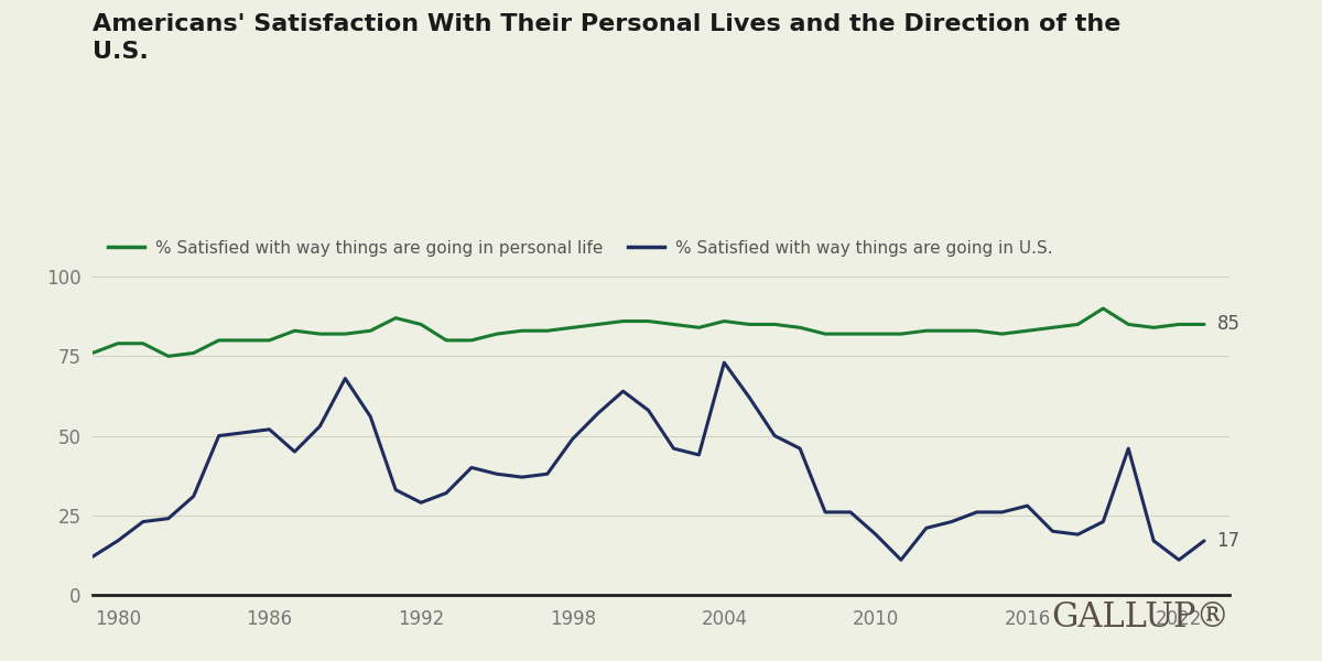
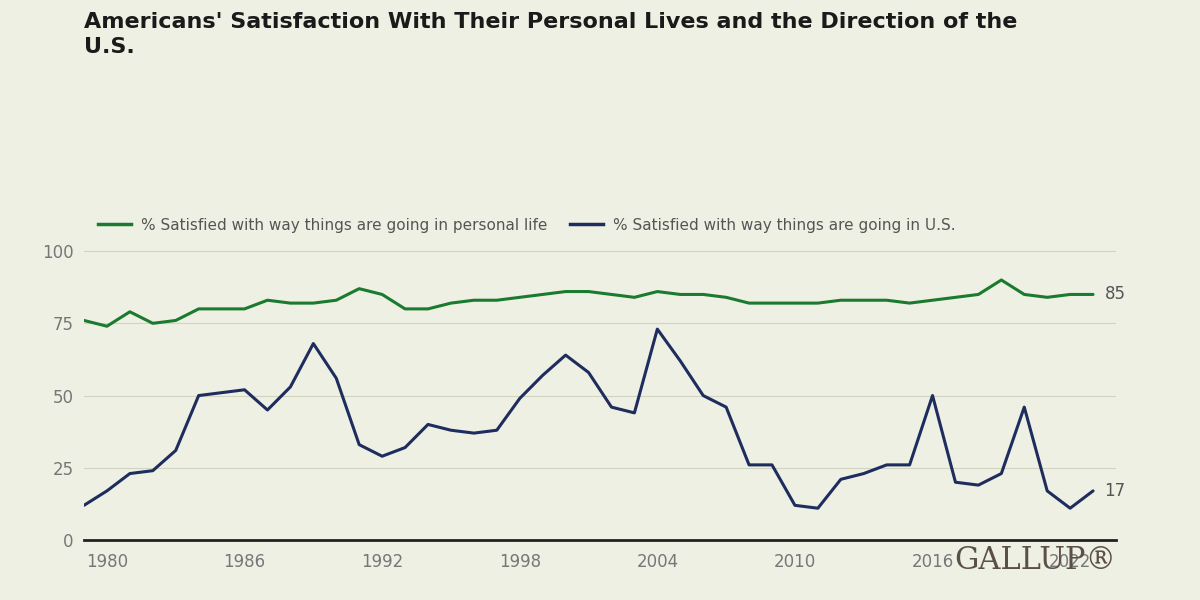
% Satisfied with way things are going in personal life/1980: 79 -> 74
% Satisfied with way things are going in U.S./2010: 19 -> 12
% Satisfied with way things are going in U.S./2016: 28 -> 50
